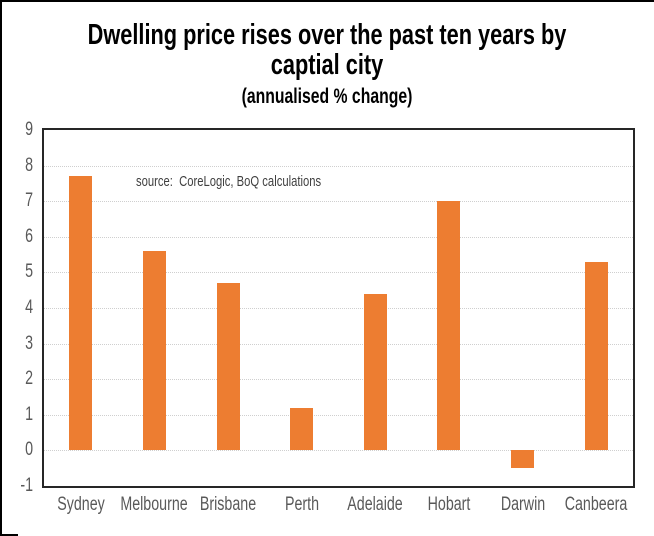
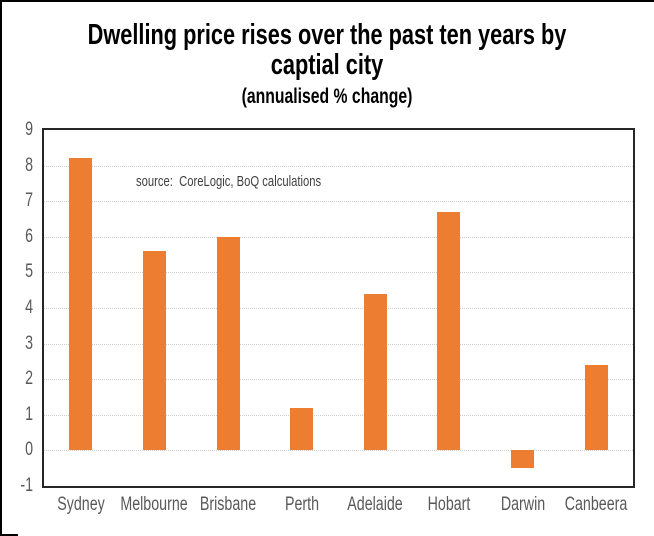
Sydney: 7.7 -> 8.2
Brisbane: 4.7 -> 6.0
Hobart: 7.0 -> 6.7
Canbeera: 5.3 -> 2.4
